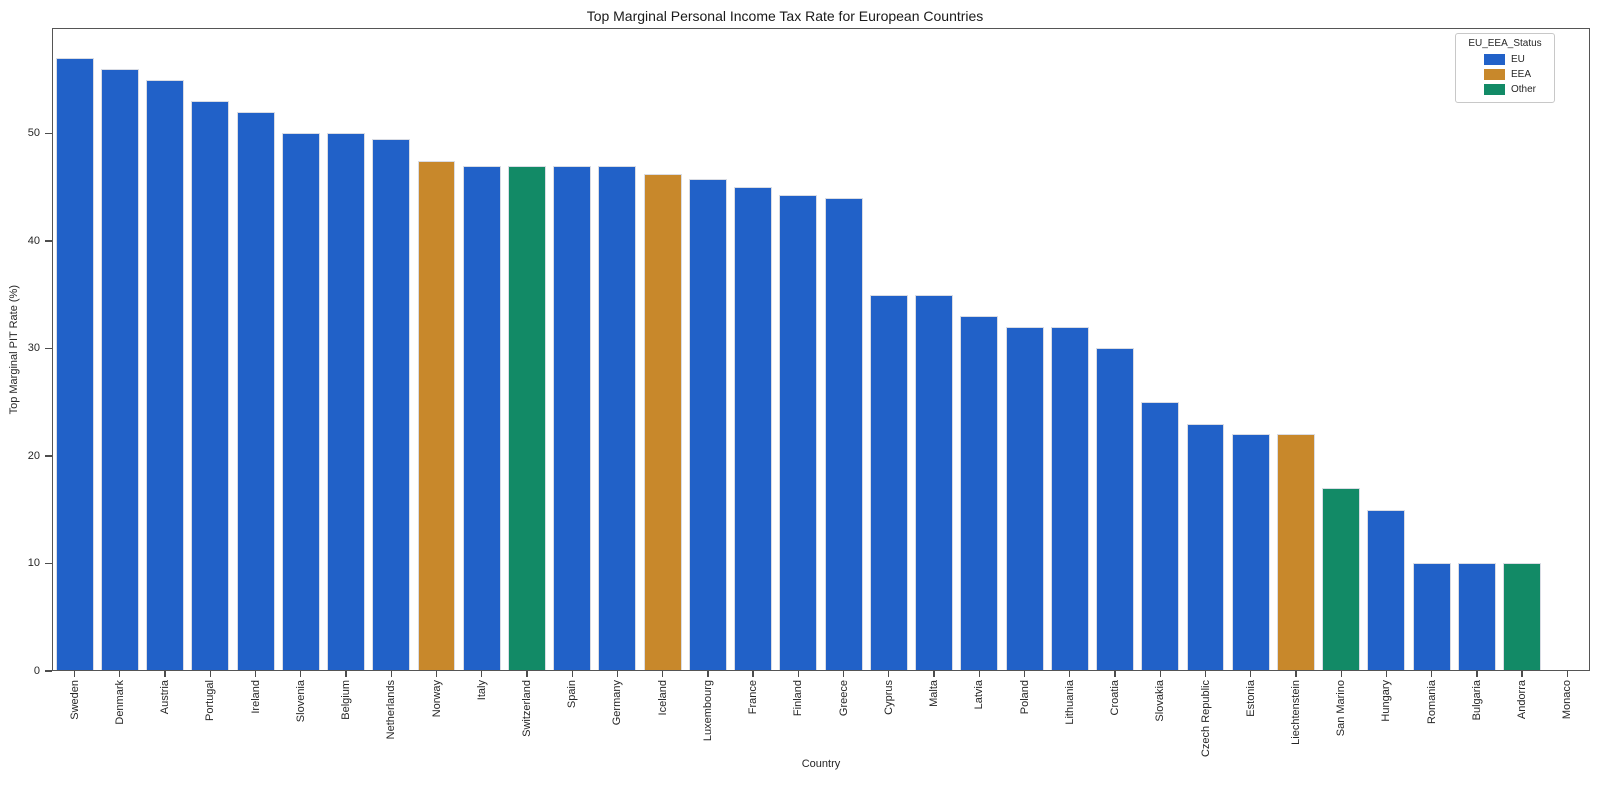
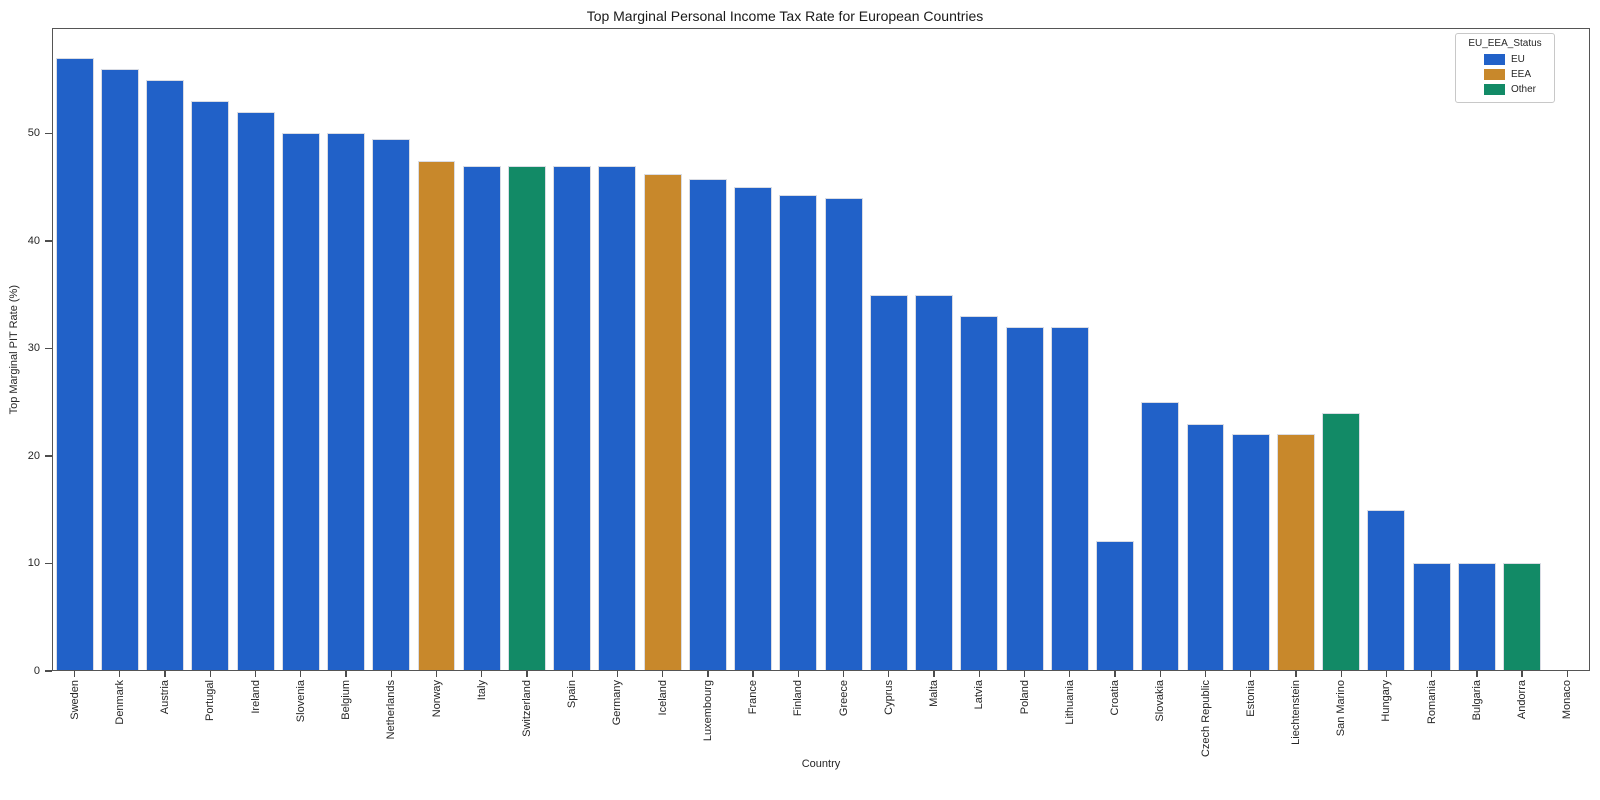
Croatia: 30.0 -> 12.1
San Marino: 17.0 -> 24.0
